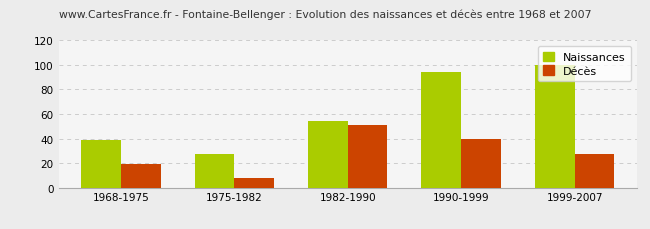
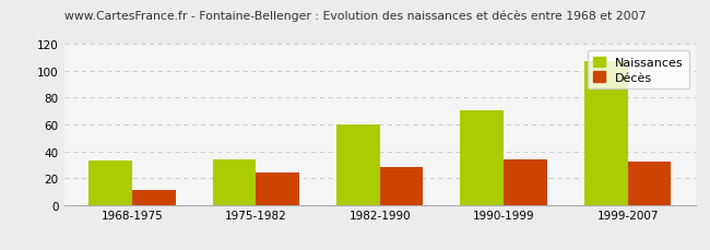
Naissances/1968-1975: 39 -> 33
Décès/1968-1975: 19 -> 11
Naissances/1975-1982: 27 -> 34
Décès/1975-1982: 8 -> 24
Naissances/1982-1990: 54 -> 60
Décès/1982-1990: 51 -> 28
Naissances/1990-1999: 94 -> 71
Décès/1990-1999: 40 -> 34
Naissances/1999-2007: 100 -> 107
Décès/1999-2007: 27 -> 32
